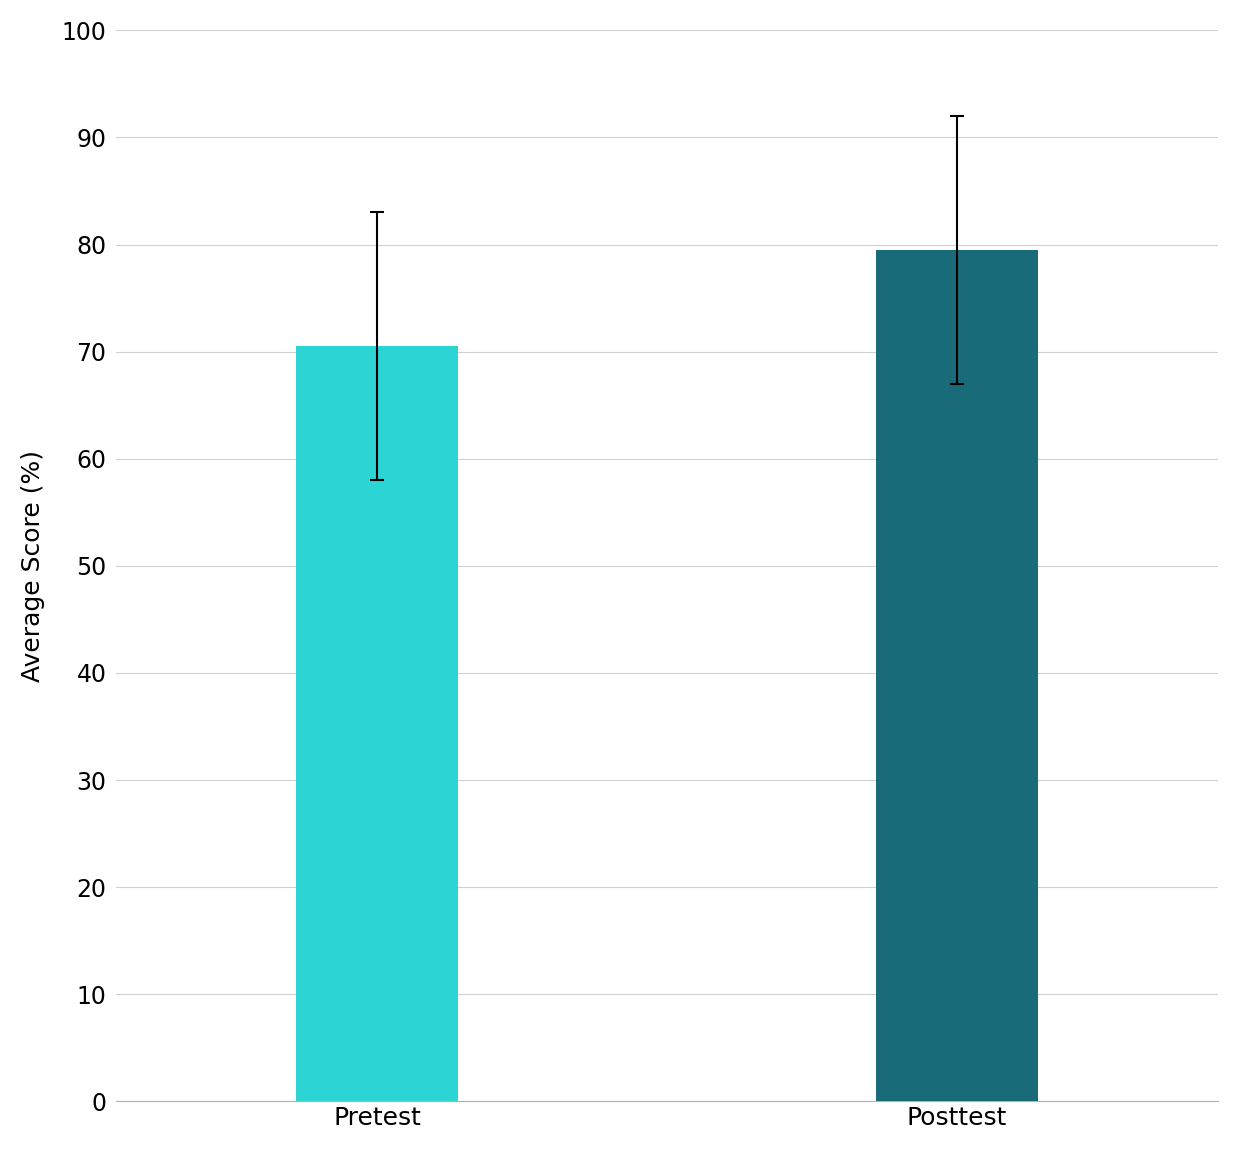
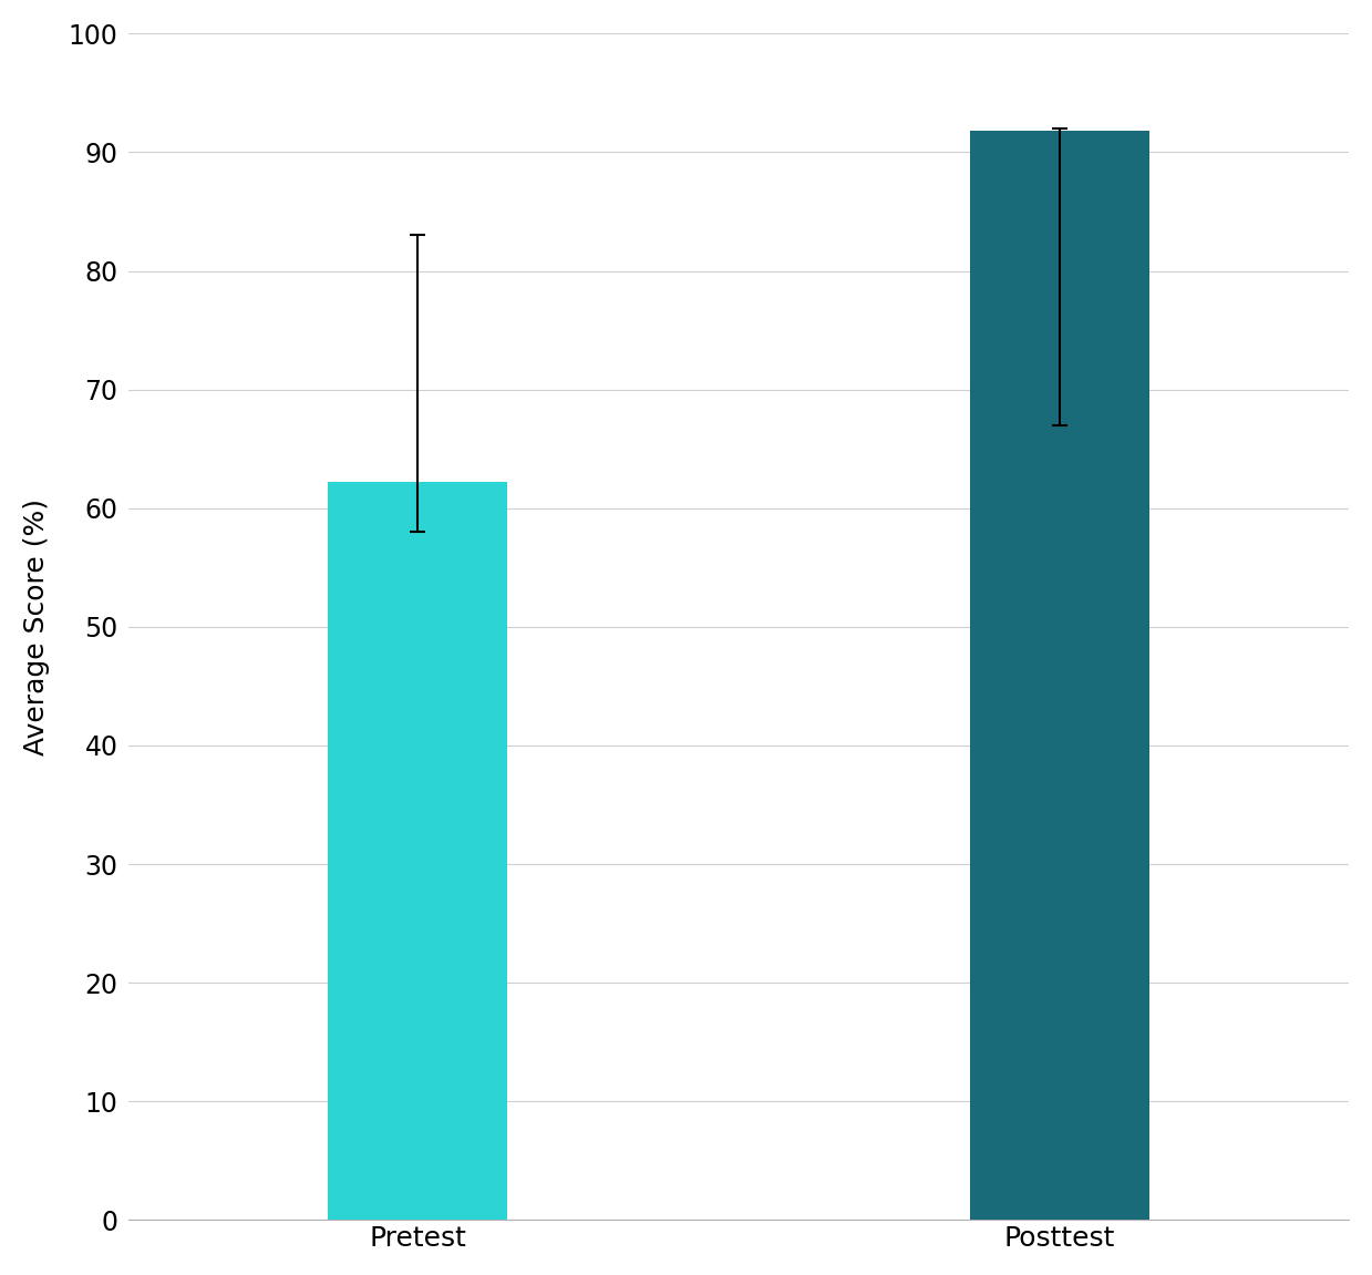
Pretest: 70.5 -> 62.2
Posttest: 79.5 -> 91.8
